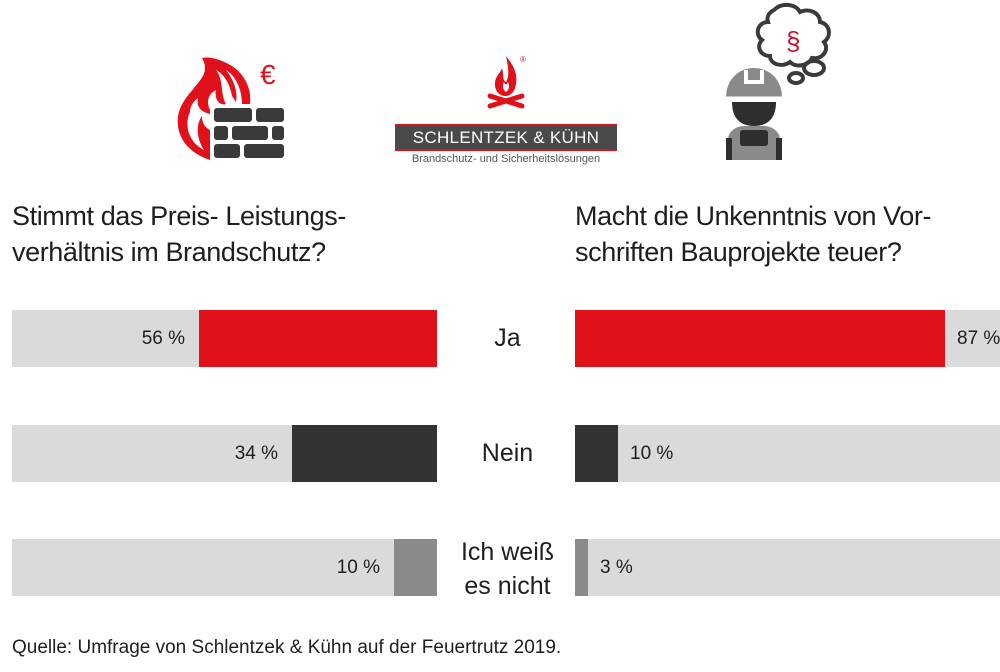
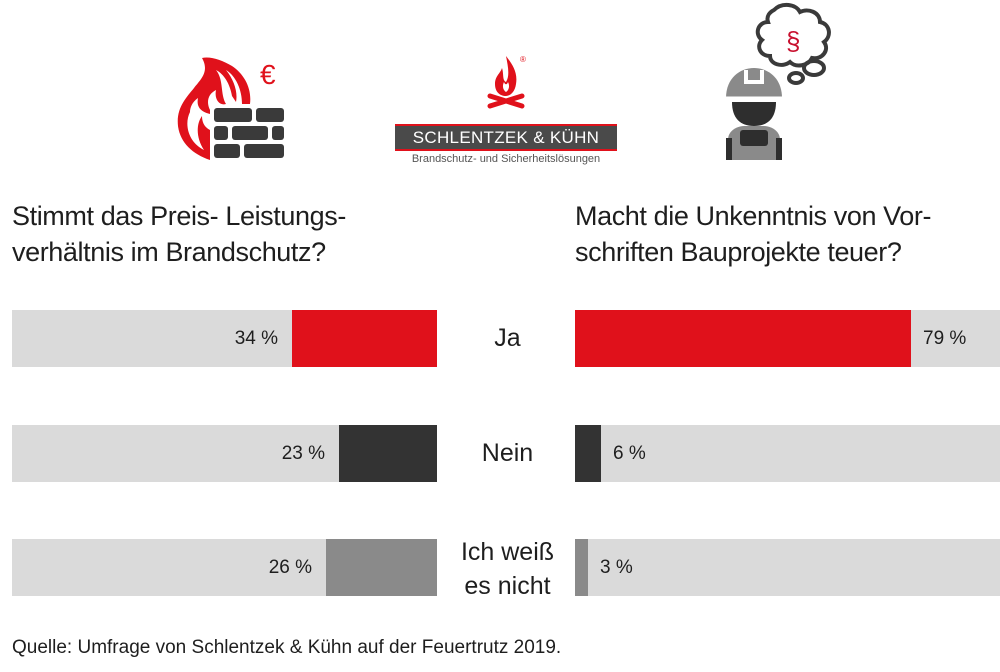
Stimmt das Preis- Leistungs- verhältnis im Brandschutz?/Ja: 56 -> 34
Stimmt das Preis- Leistungs- verhältnis im Brandschutz?/Nein: 34 -> 23
Stimmt das Preis- Leistungs- verhältnis im Brandschutz?/Ich weiß es nicht: 10 -> 26
Macht die Unkenntnis von Vor- schriften Bauprojekte teuer?/Ja: 87 -> 79
Macht die Unkenntnis von Vor- schriften Bauprojekte teuer?/Nein: 10 -> 6
